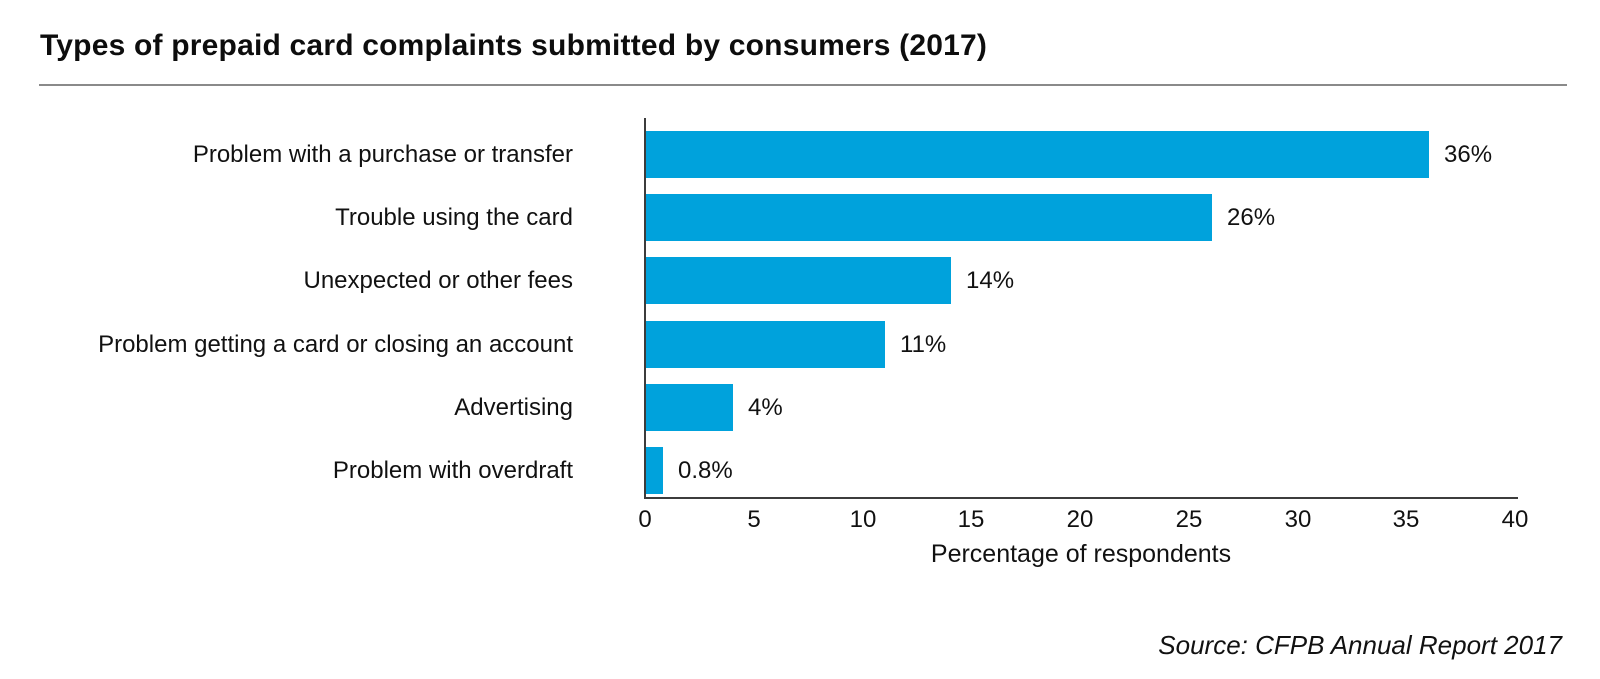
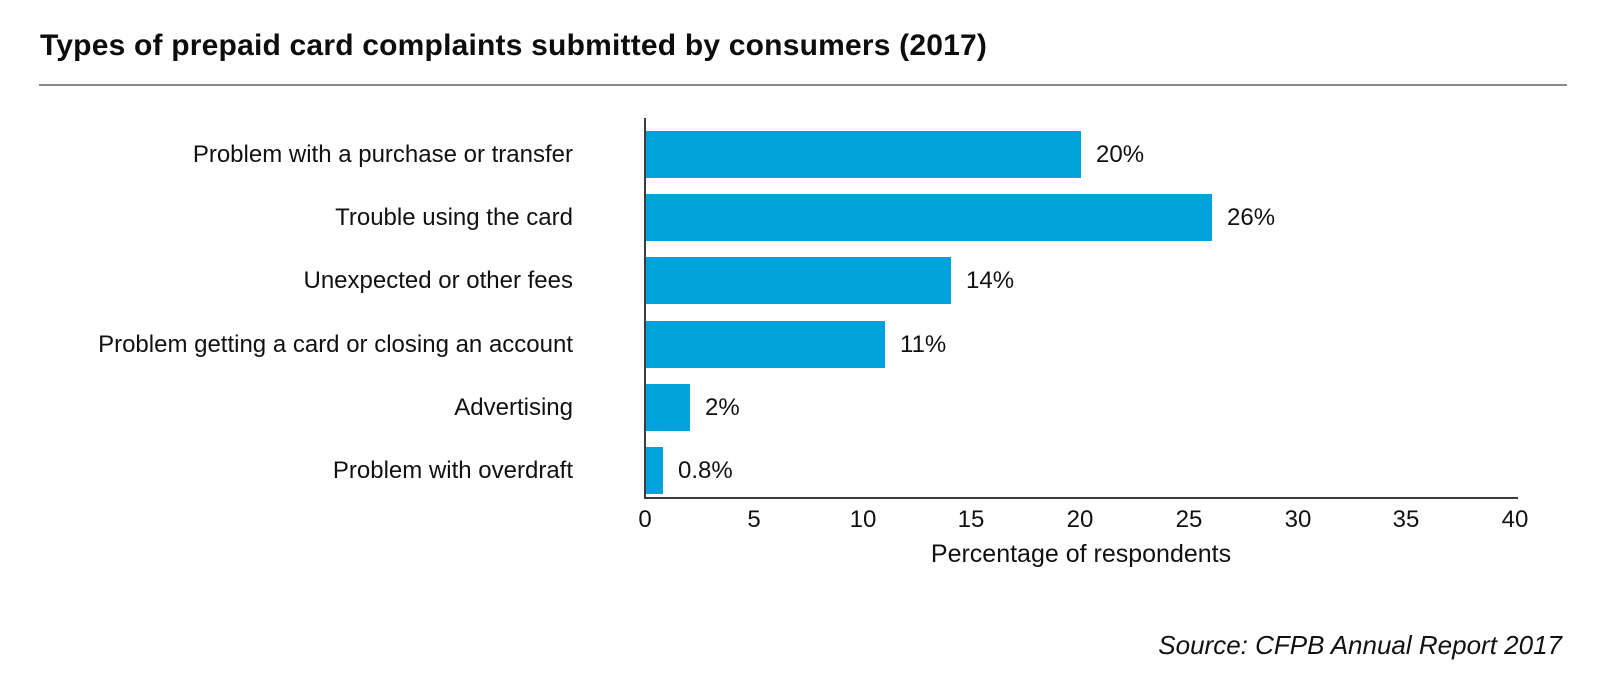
Problem with a purchase or transfer: 36% -> 20%
Advertising: 4% -> 2%
